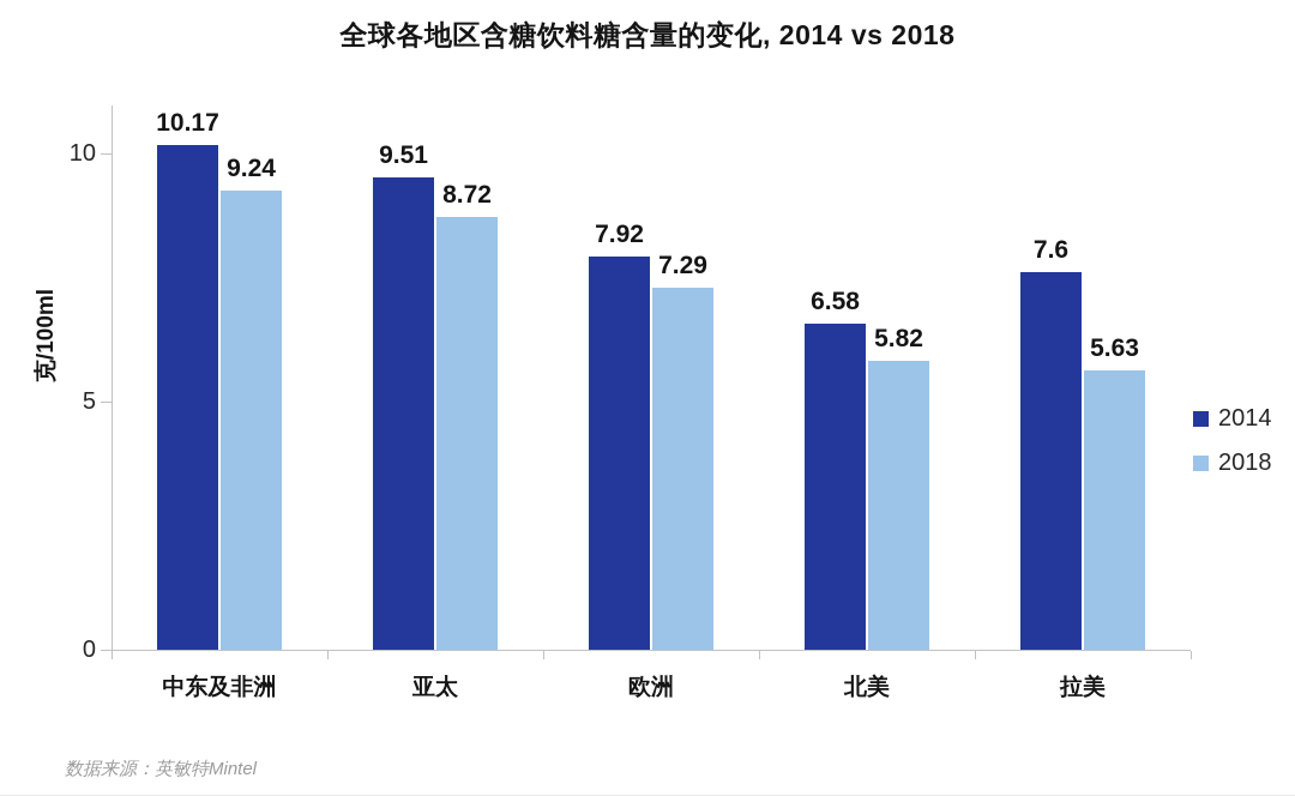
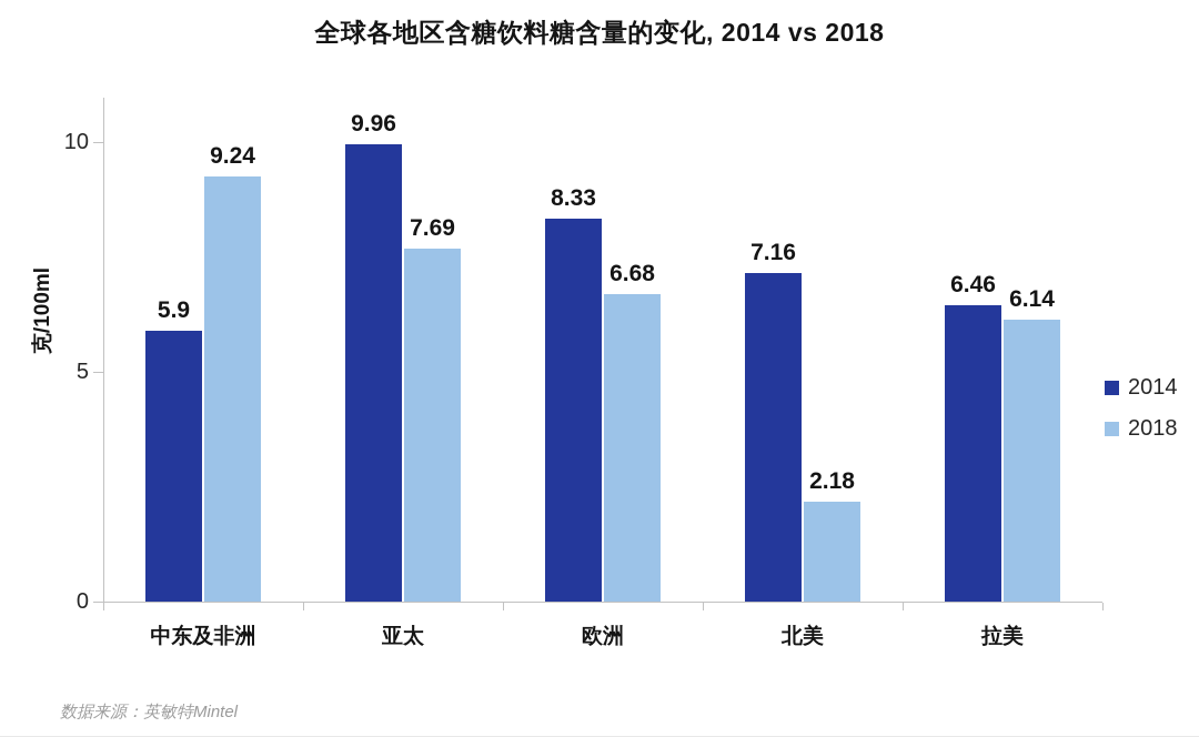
2014/中东及非洲: 10.17 -> 5.9
2014/亚太: 9.51 -> 9.96
2018/亚太: 8.72 -> 7.69
2014/欧洲: 7.92 -> 8.33
2018/欧洲: 7.29 -> 6.68
2014/北美: 6.58 -> 7.16
2018/北美: 5.82 -> 2.18
2014/拉美: 7.6 -> 6.46
2018/拉美: 5.63 -> 6.14
